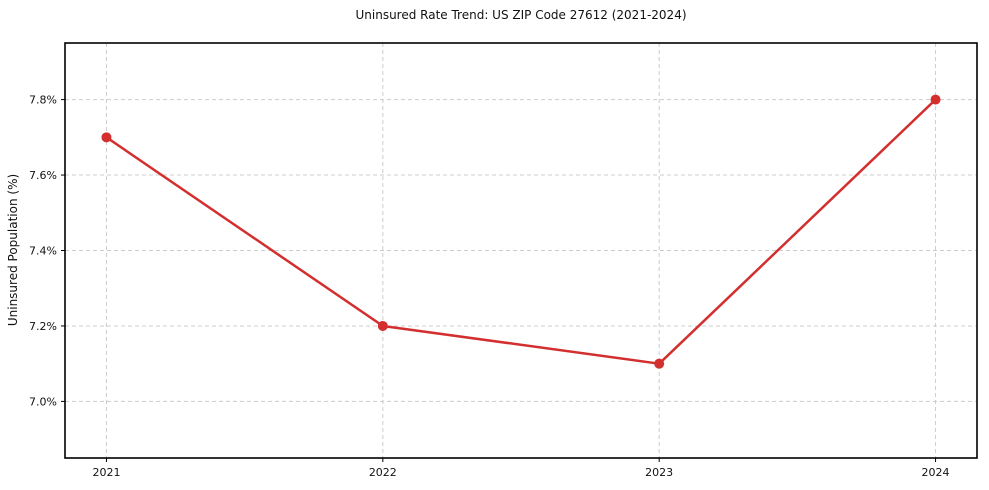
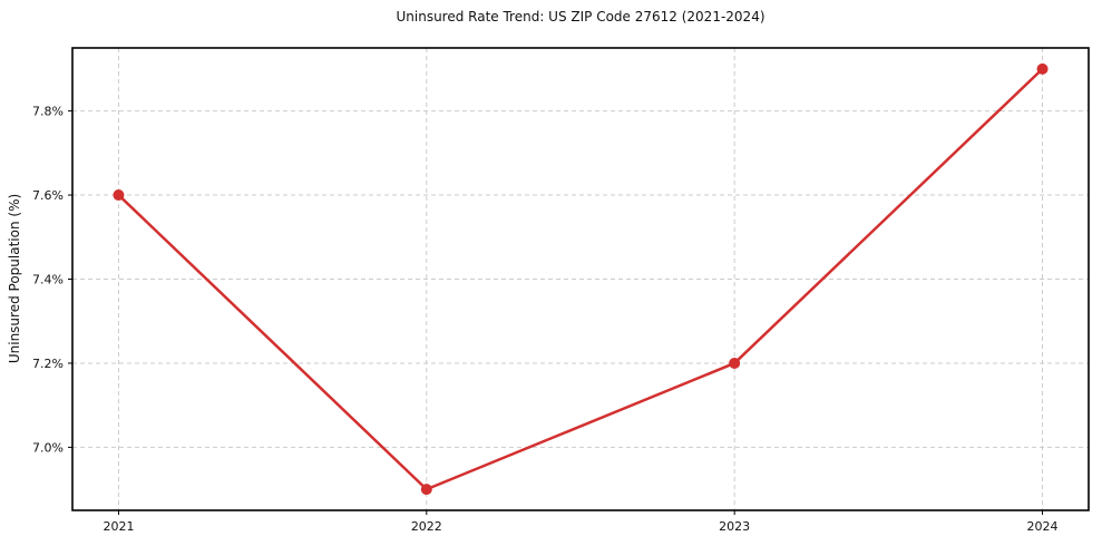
2021: 7.7% -> 7.6%
2022: 7.2% -> 6.9%
2023: 7.1% -> 7.2%
2024: 7.8% -> 7.9%
